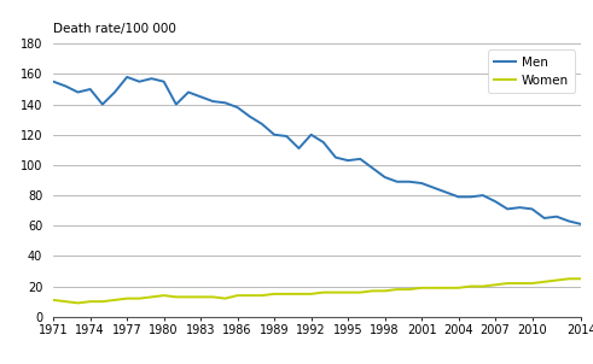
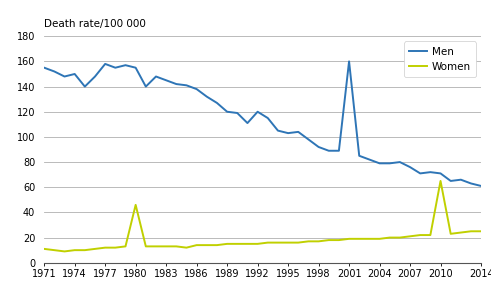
Women/1980: 14 -> 46
Men/2001: 88 -> 160
Women/2010: 22 -> 65
